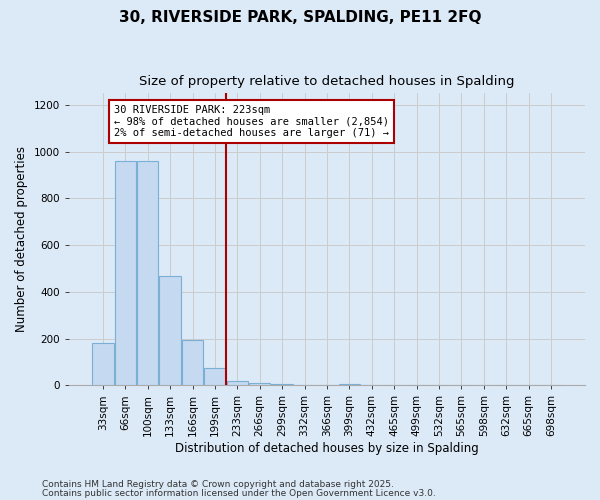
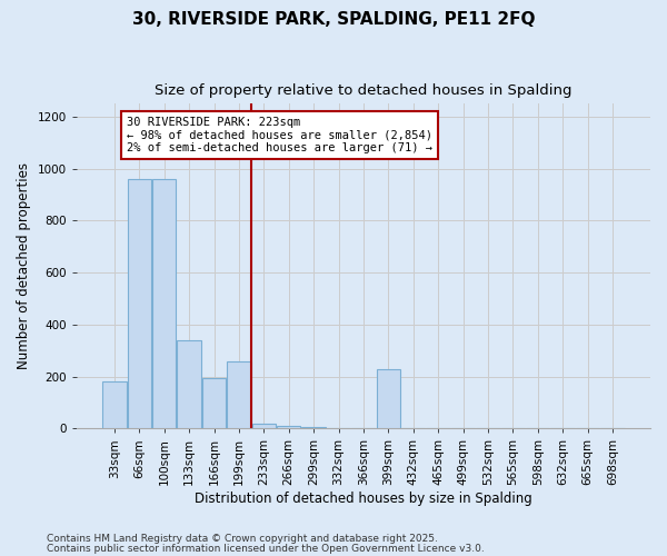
133sqm: 470 -> 340
199sqm: 75 -> 260
399sqm: 4 -> 230
